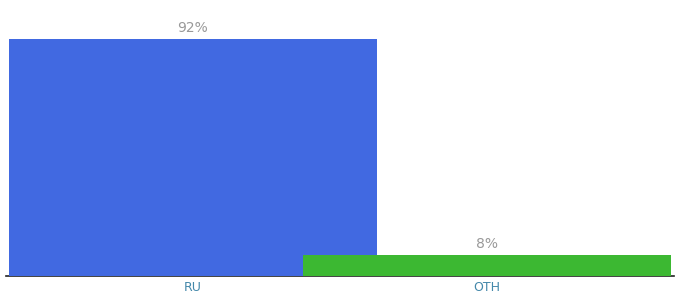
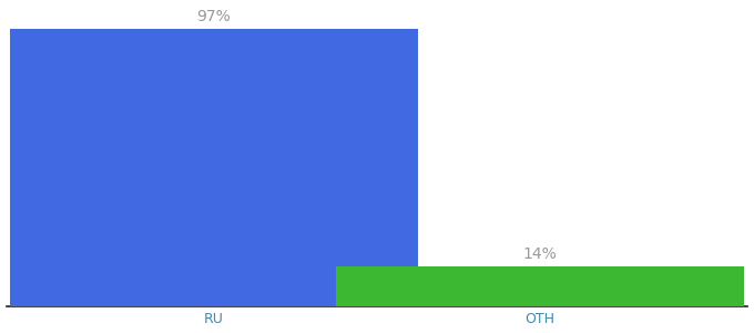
RU: 92% -> 97%
OTH: 8% -> 14%
